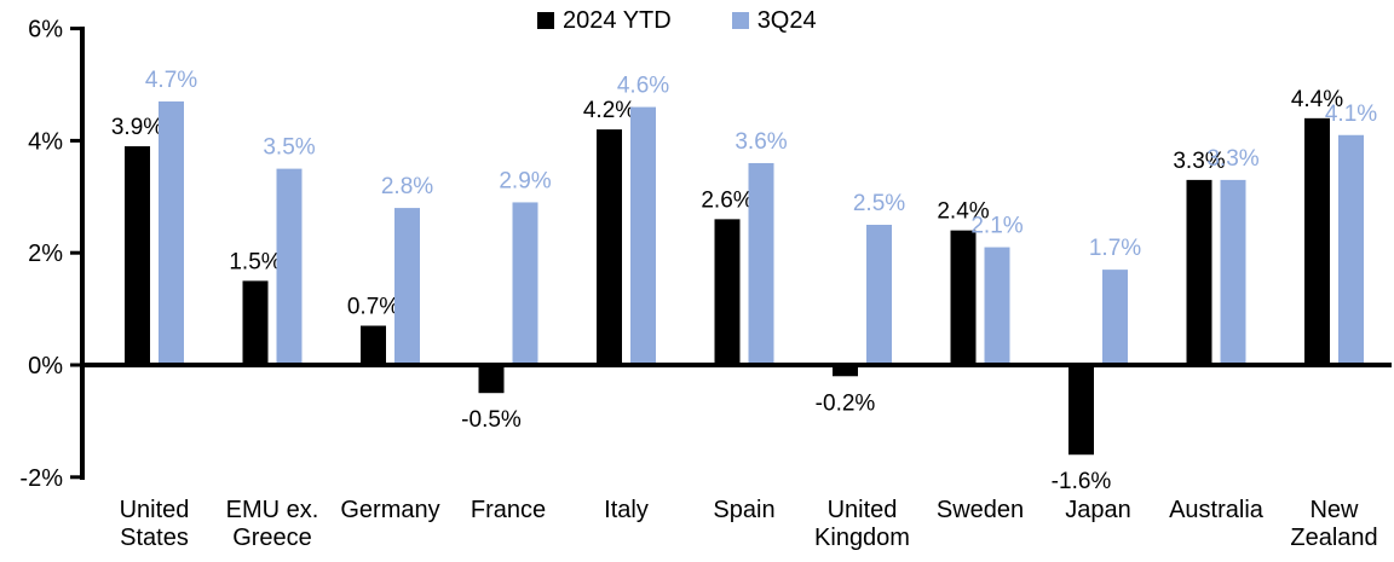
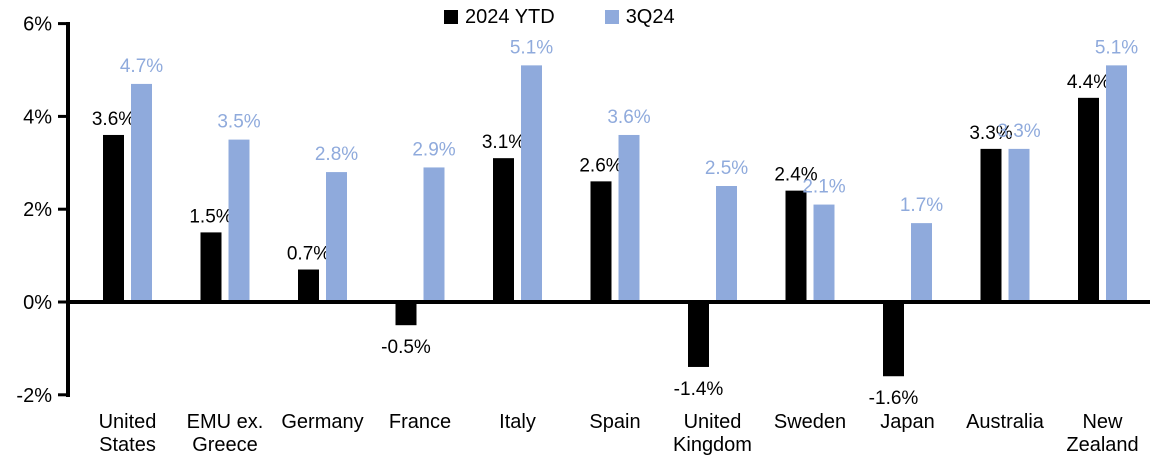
2024 YTD/United States: 3.9% -> 3.6%
2024 YTD/Italy: 4.2% -> 3.1%
3Q24/Italy: 4.6% -> 5.1%
2024 YTD/United Kingdom: -0.2% -> -1.4%
3Q24/New Zealand: 4.1% -> 5.1%
